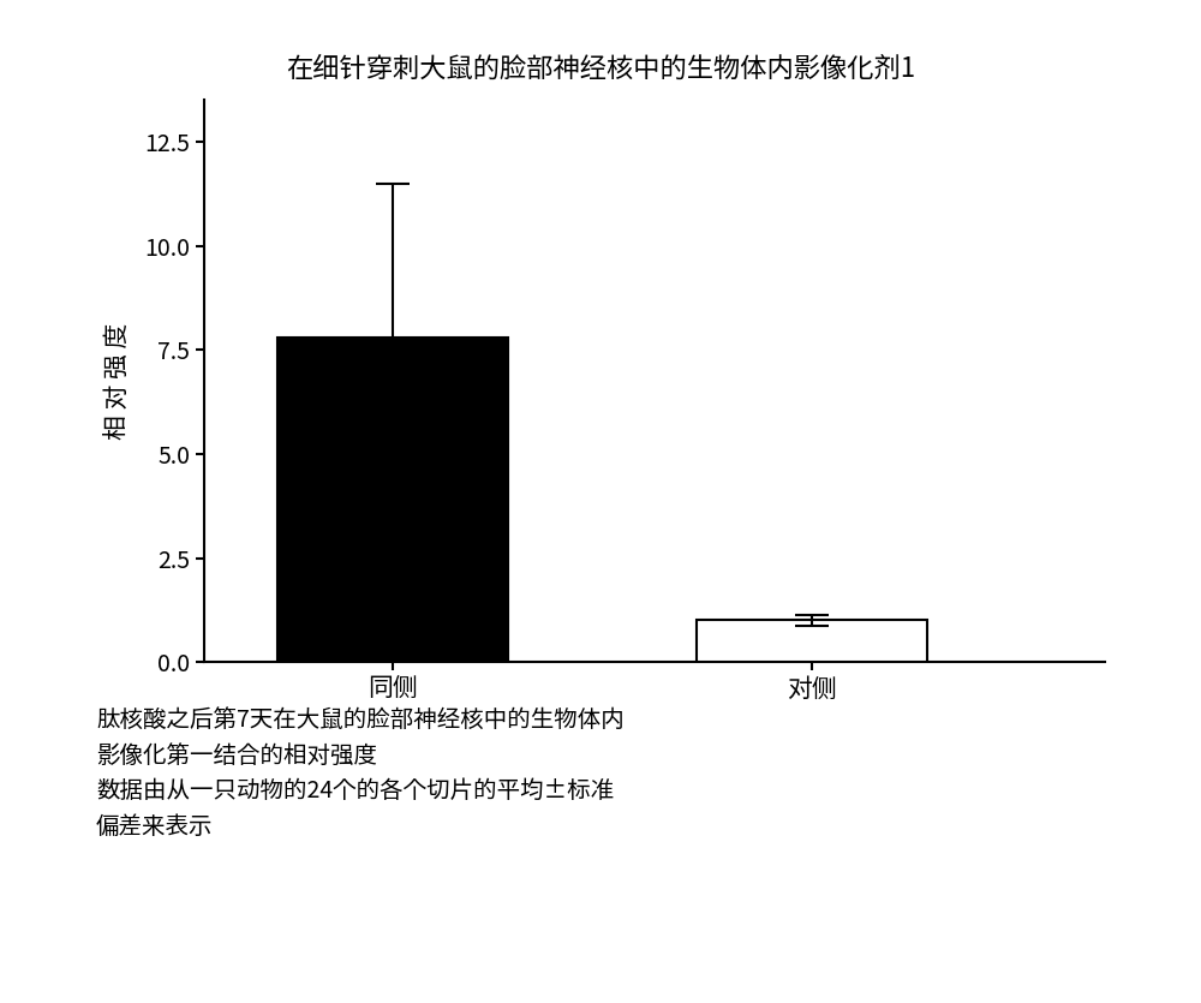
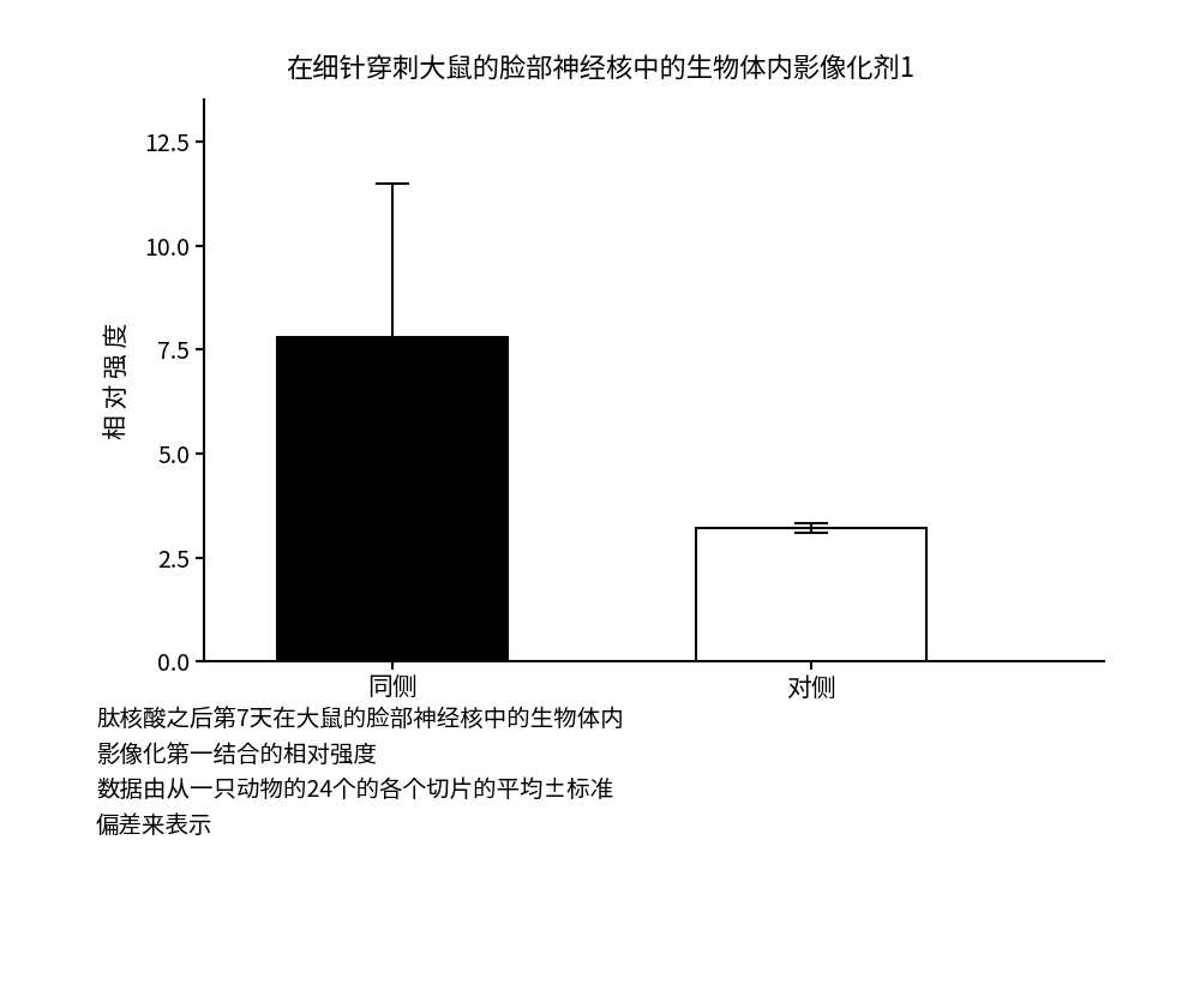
对侧: 1.0 -> 3.2
